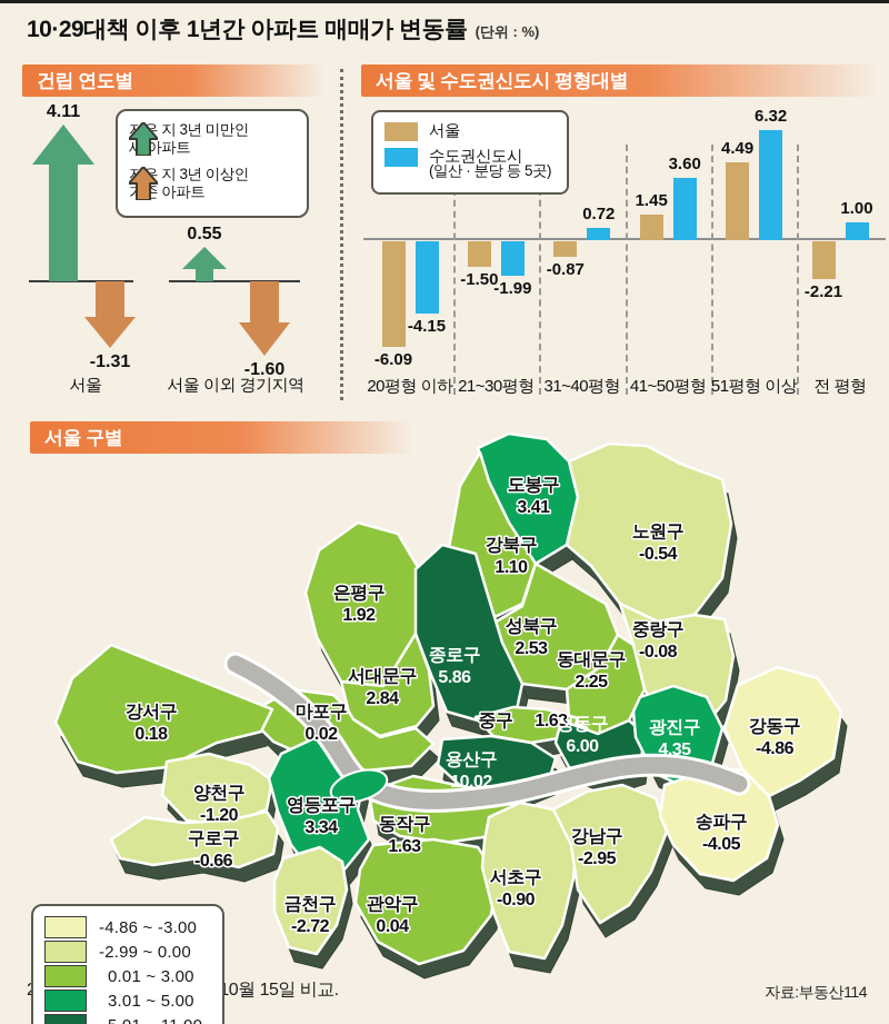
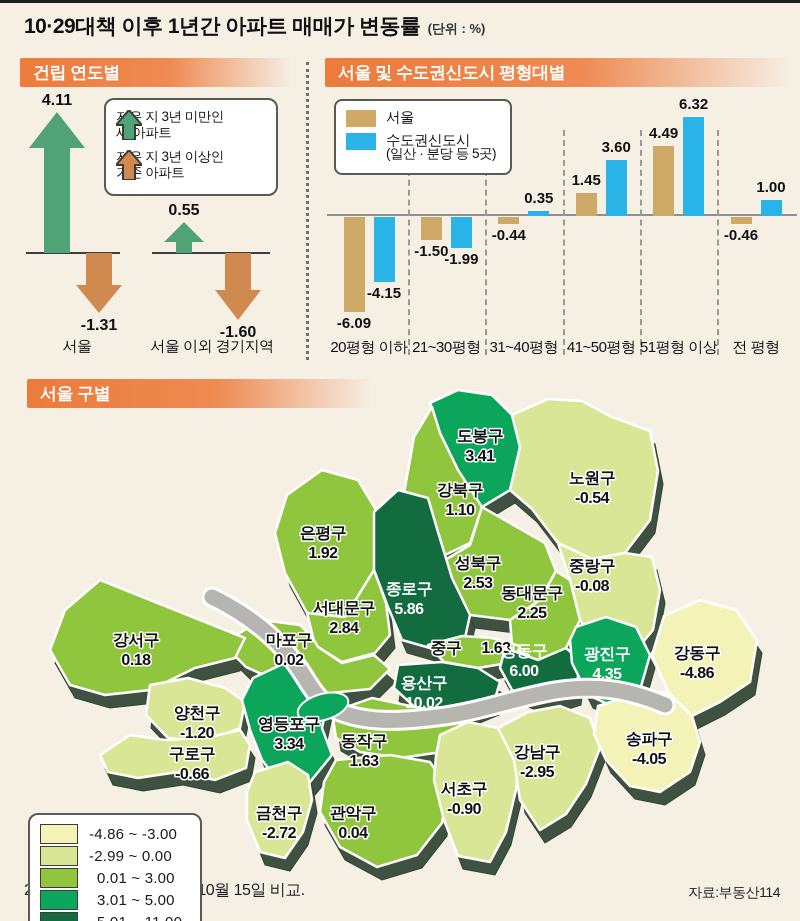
서울 및 수도권신도시 평형대별/서울/31~40평형: -0.87 -> -0.44
서울 및 수도권신도시 평형대별/수도권신도시(일산·분당 등 5곳)/31~40평형: 0.72 -> 0.35
서울 및 수도권신도시 평형대별/서울/전 평형: -2.21 -> -0.46
